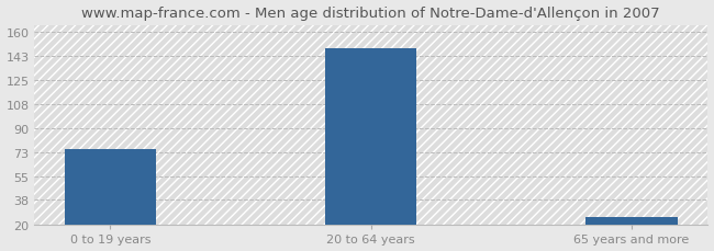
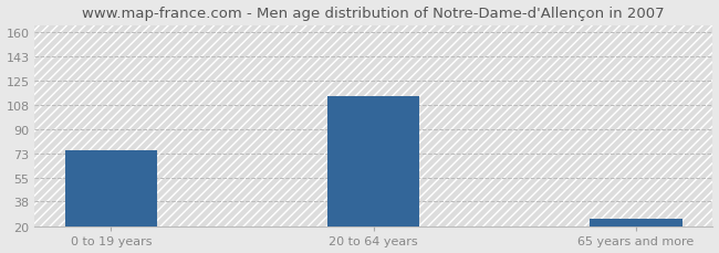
20 to 64 years: 148 -> 114
